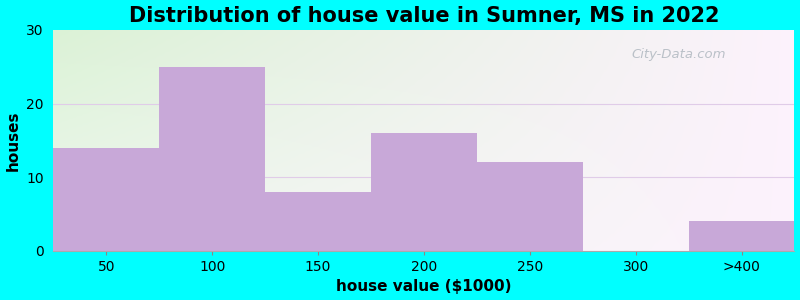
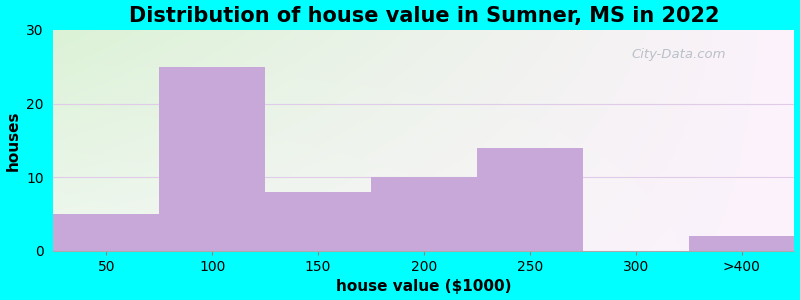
50: 14 -> 5
200: 16 -> 10
250: 12 -> 14
>400: 4 -> 2
